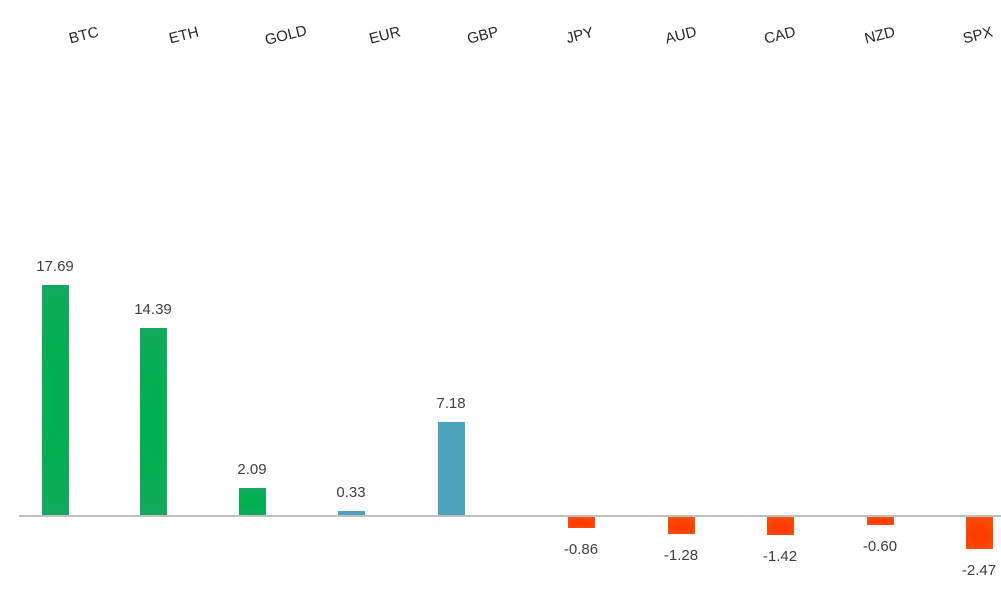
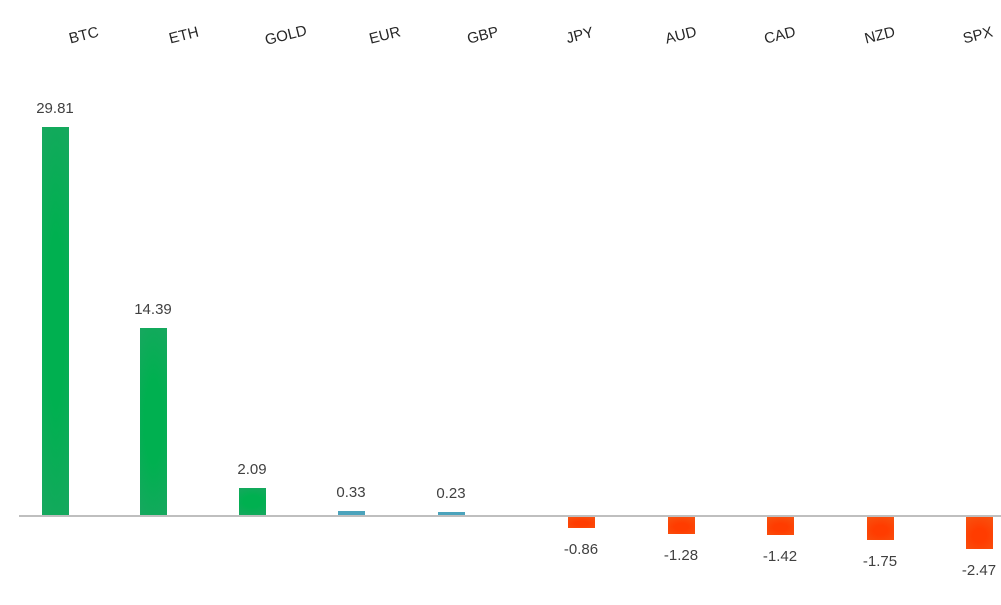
BTC: 17.69 -> 29.81
GBP: 7.18 -> 0.23
NZD: -0.60 -> -1.75
